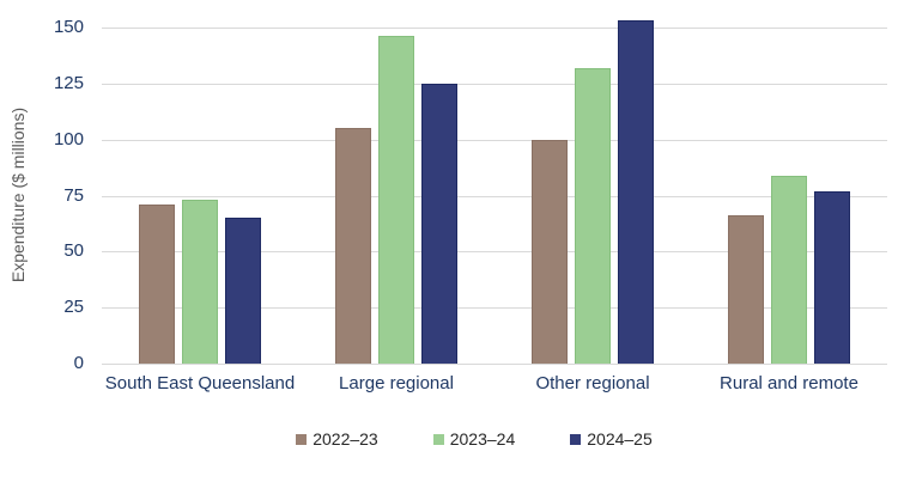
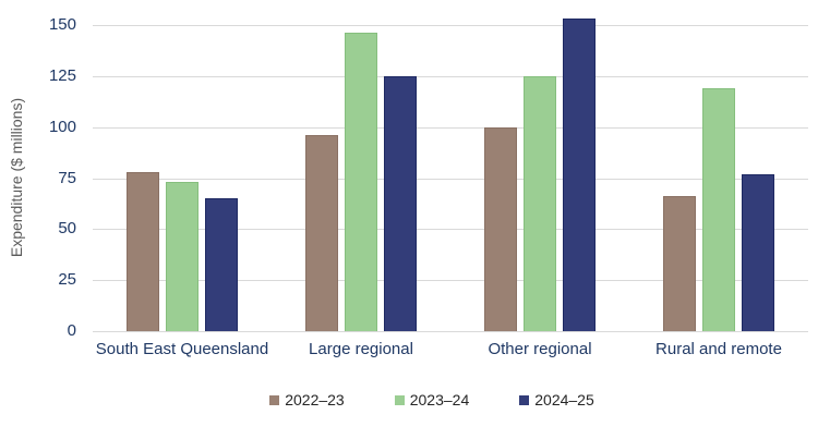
2022–23/South East Queensland: 71 -> 78
2022–23/Large regional: 105 -> 96
2023–24/Other regional: 132 -> 125
2023–24/Rural and remote: 84 -> 119
